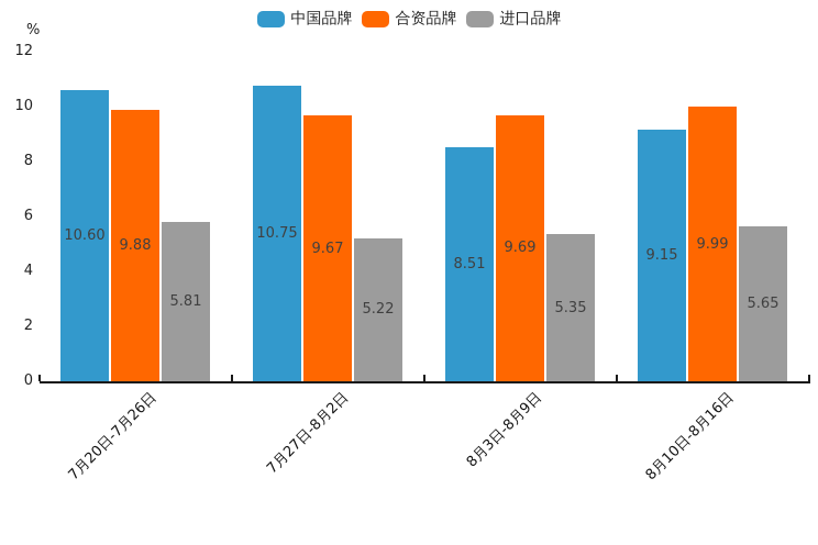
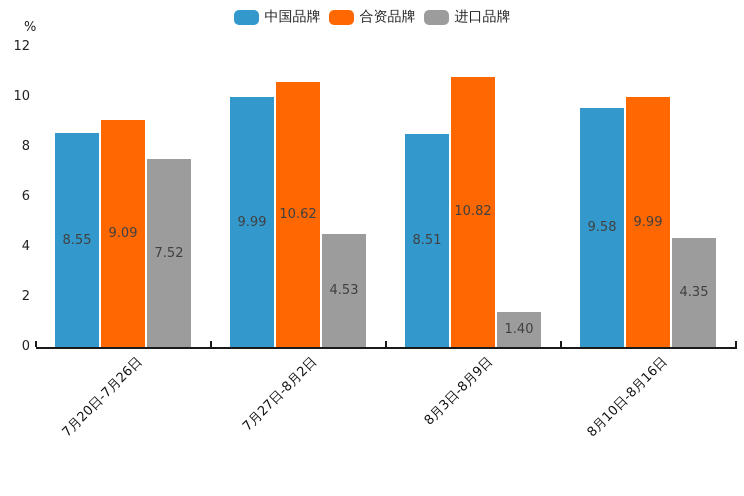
中国品牌/7月20日-7月26日: 10.60 -> 8.55
合资品牌/7月20日-7月26日: 9.88 -> 9.09
进口品牌/7月20日-7月26日: 5.81 -> 7.52
中国品牌/7月27日-8月2日: 10.75 -> 9.99
合资品牌/7月27日-8月2日: 9.67 -> 10.62
进口品牌/7月27日-8月2日: 5.22 -> 4.53
合资品牌/8月3日-8月9日: 9.69 -> 10.82
进口品牌/8月3日-8月9日: 5.35 -> 1.40
中国品牌/8月10日-8月16日: 9.15 -> 9.58
进口品牌/8月10日-8月16日: 5.65 -> 4.35
